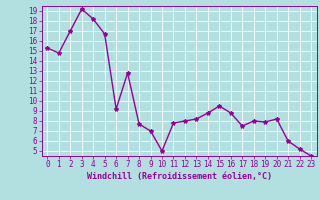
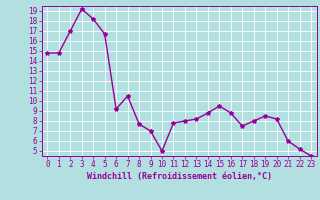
0: 15.3 -> 14.8
7: 12.8 -> 10.5
19: 7.9 -> 8.5
